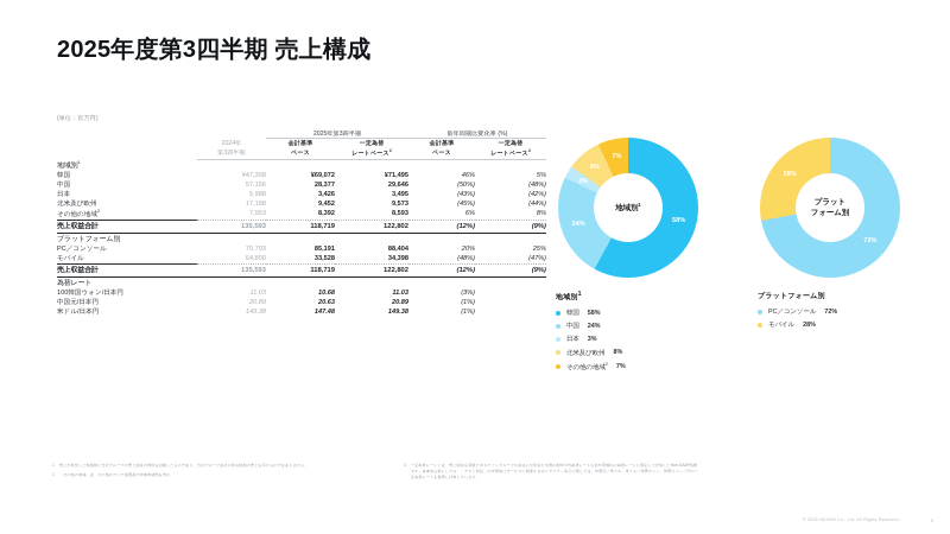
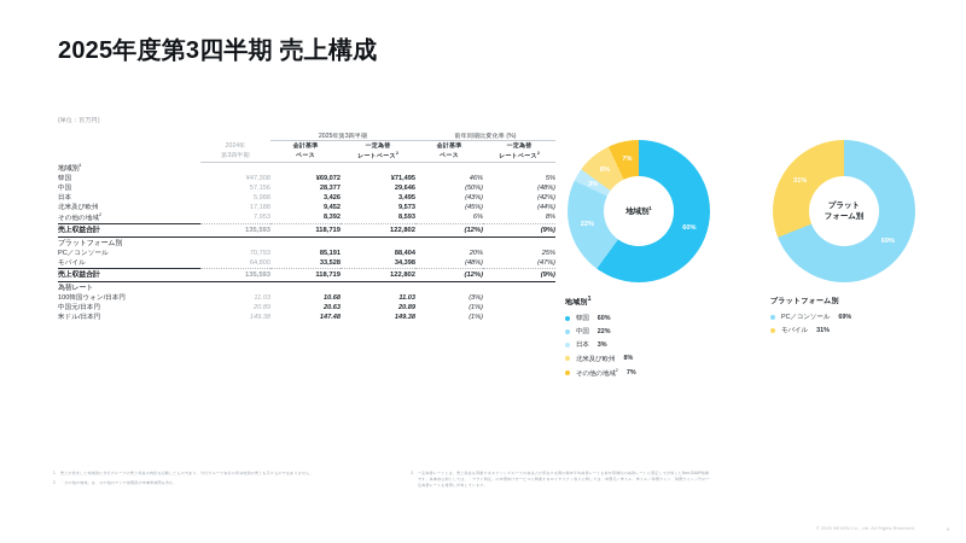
地域別/韓国: 58% -> 60%
地域別/中国: 24% -> 22%
プラットフォーム別/PC／コンソール: 72% -> 69%
プラットフォーム別/モバイル: 28% -> 31%
